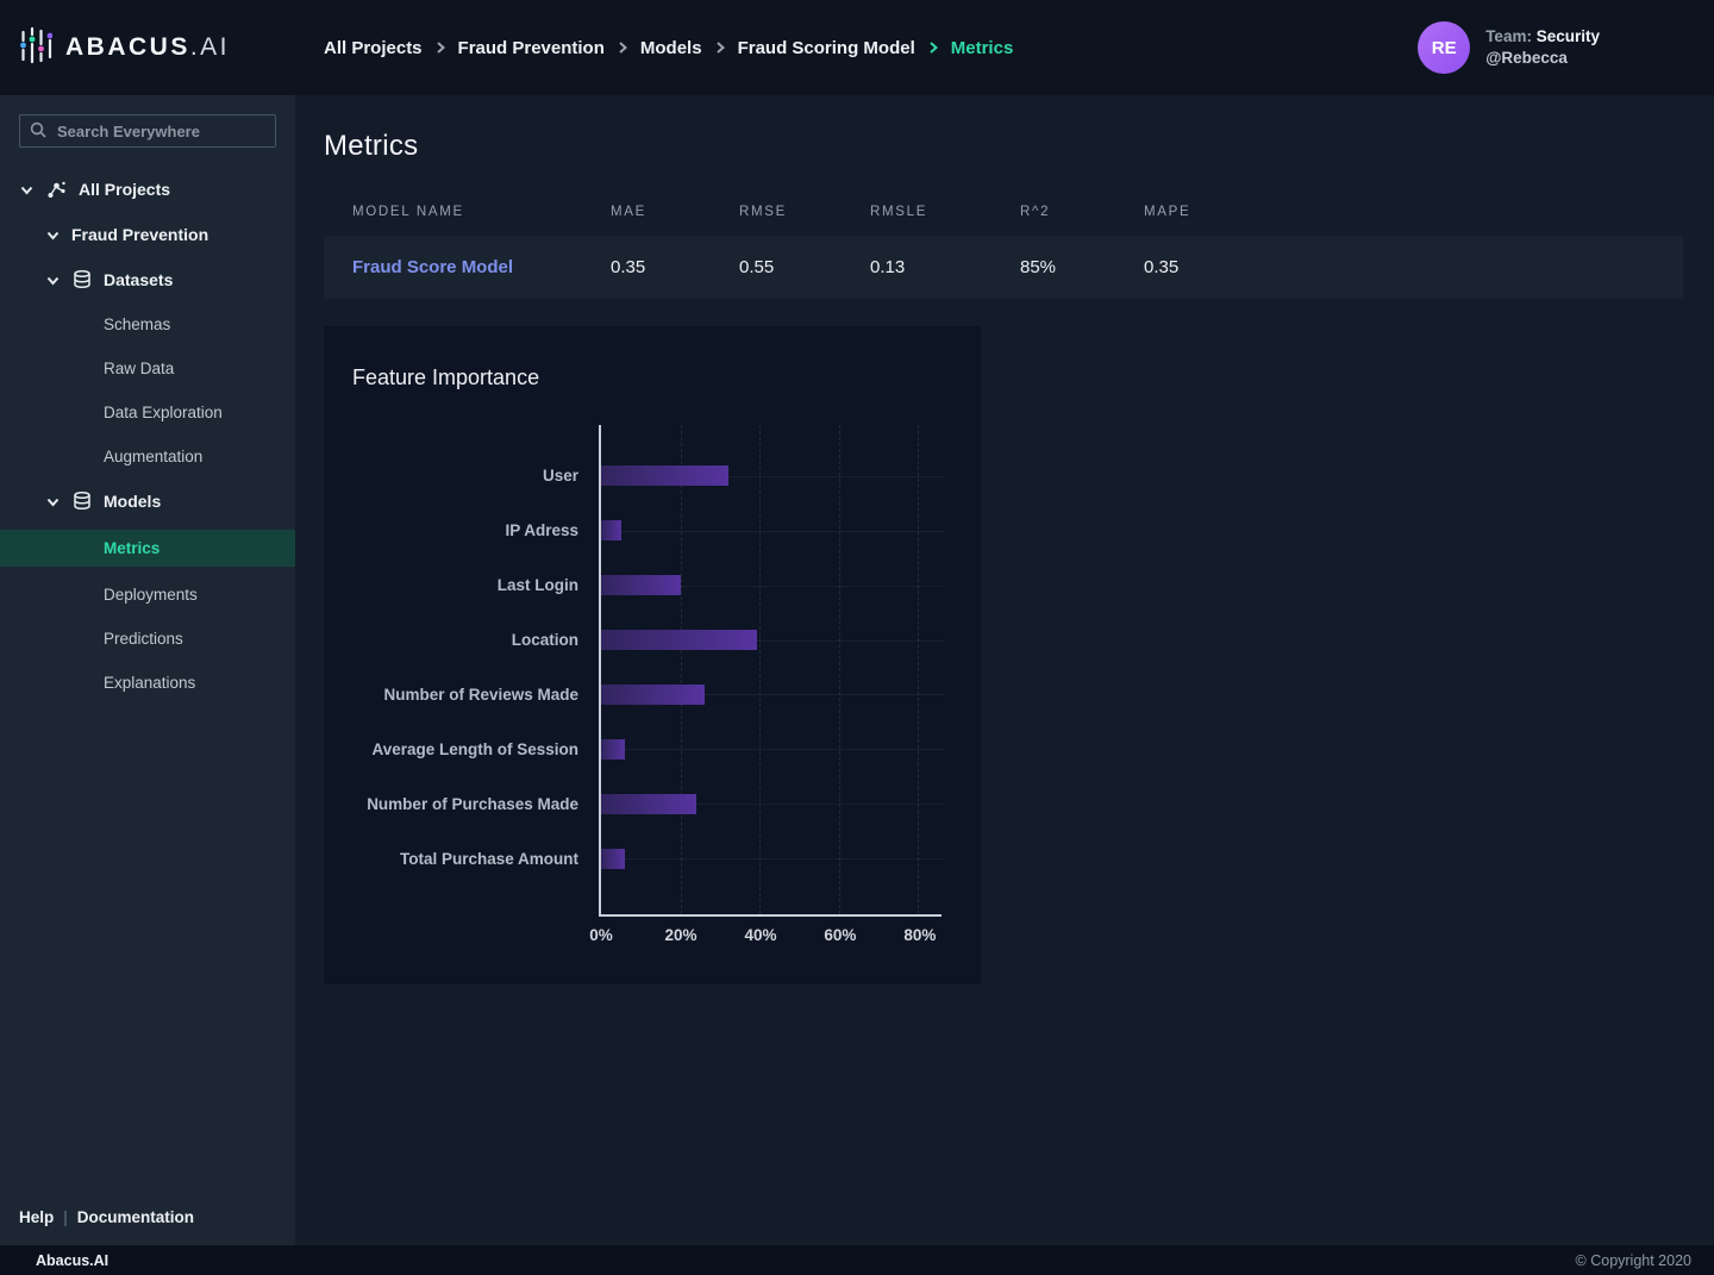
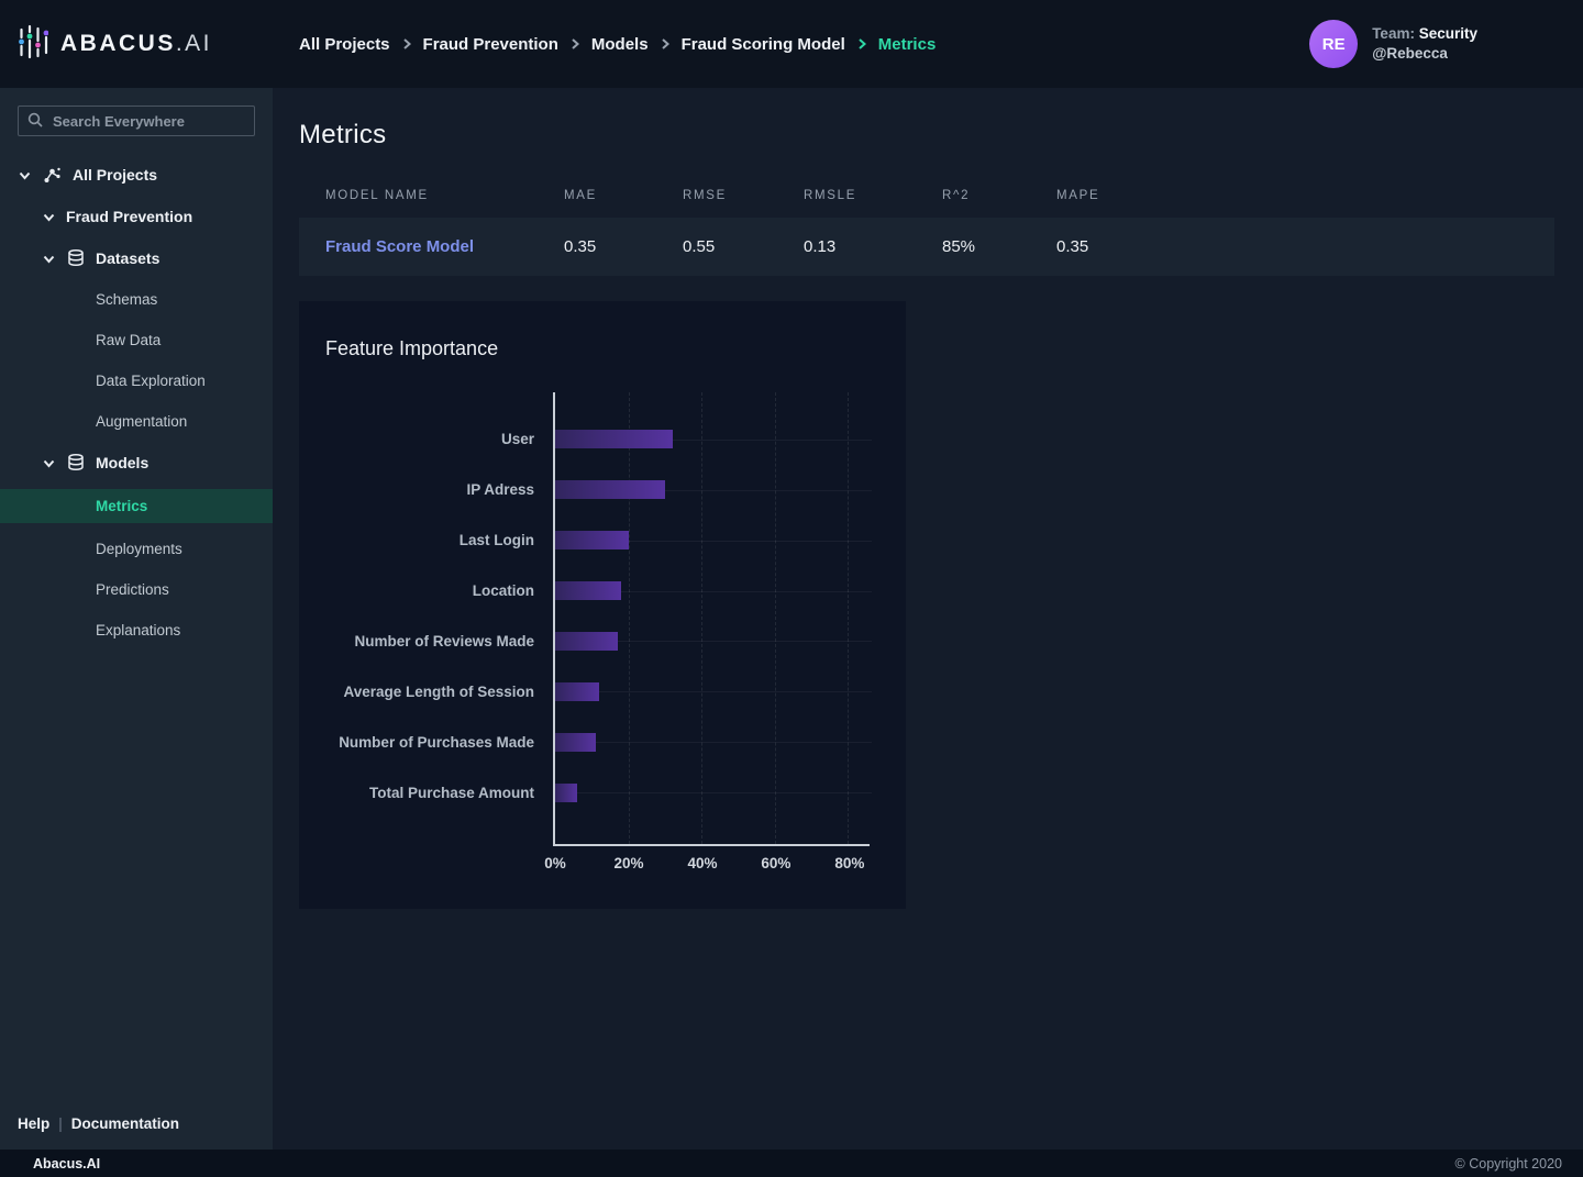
IP Adress: 5% -> 30%
Location: 39% -> 18%
Number of Reviews Made: 26% -> 17%
Average Length of Session: 6% -> 12%
Number of Purchases Made: 24% -> 11%
